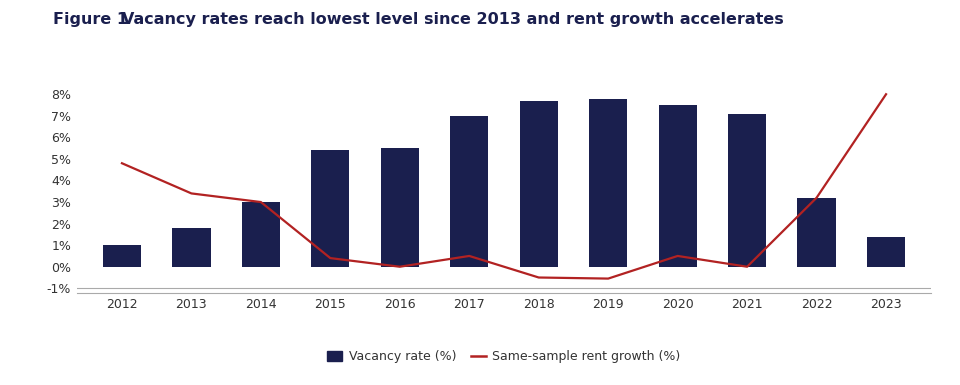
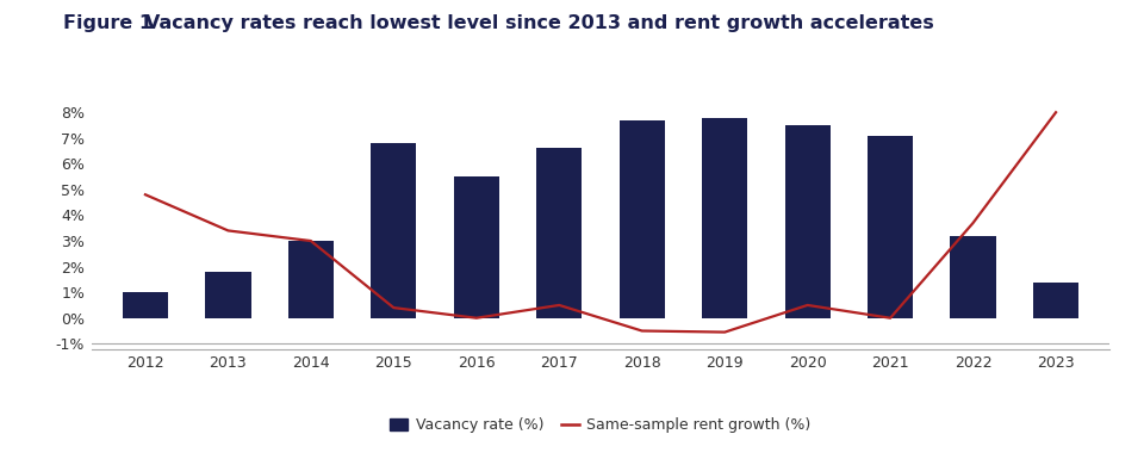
Vacancy rate (%)/2015: 5.4% -> 6.8%
Vacancy rate (%)/2017: 7.0% -> 6.6%
Same-sample rent growth (%)/2022: 3.20% -> 3.70%
